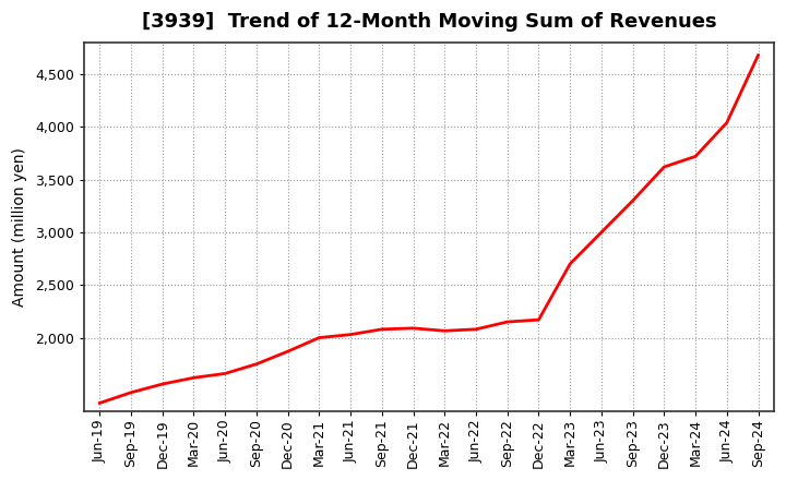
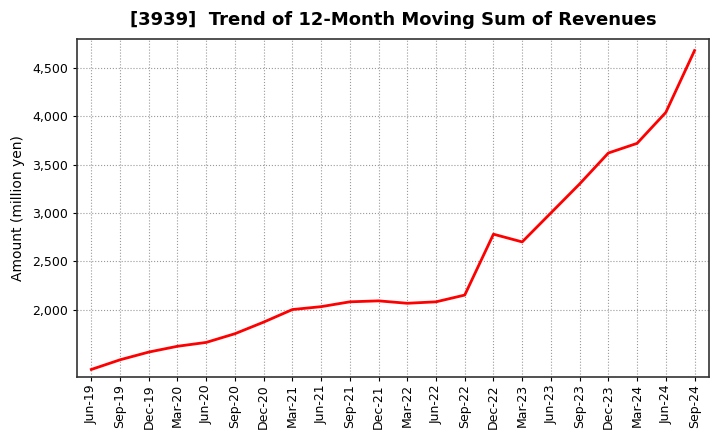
Dec-22: 2,170 -> 2,780
